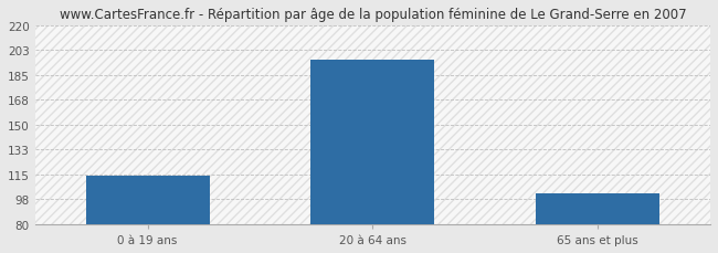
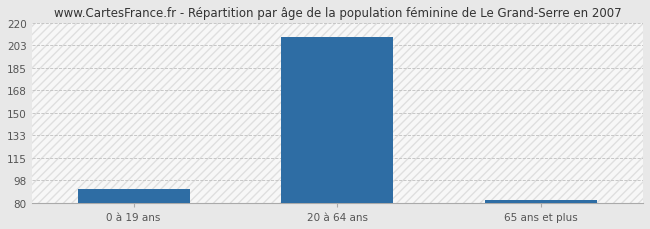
0 à 19 ans: 114 -> 91
20 à 64 ans: 196 -> 209
65 ans et plus: 102 -> 82
